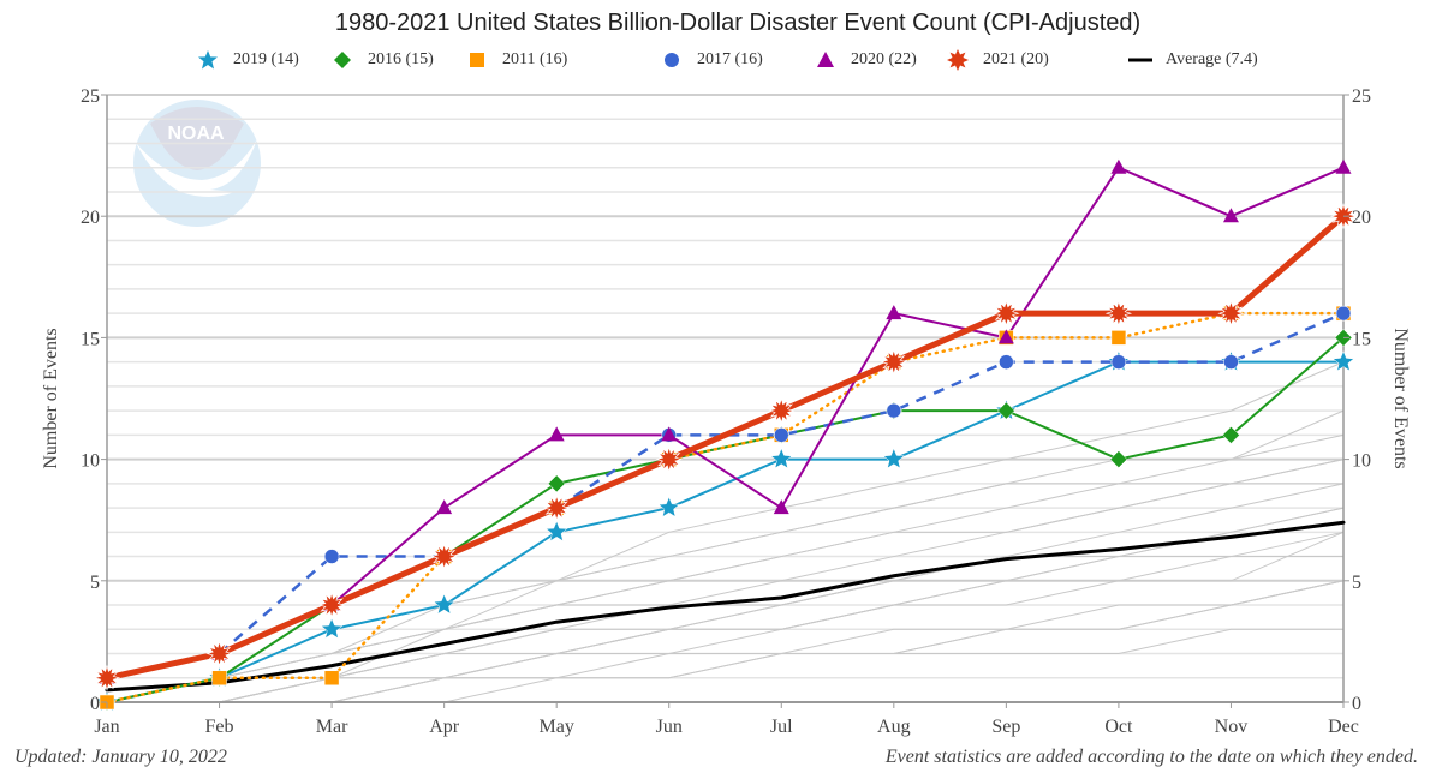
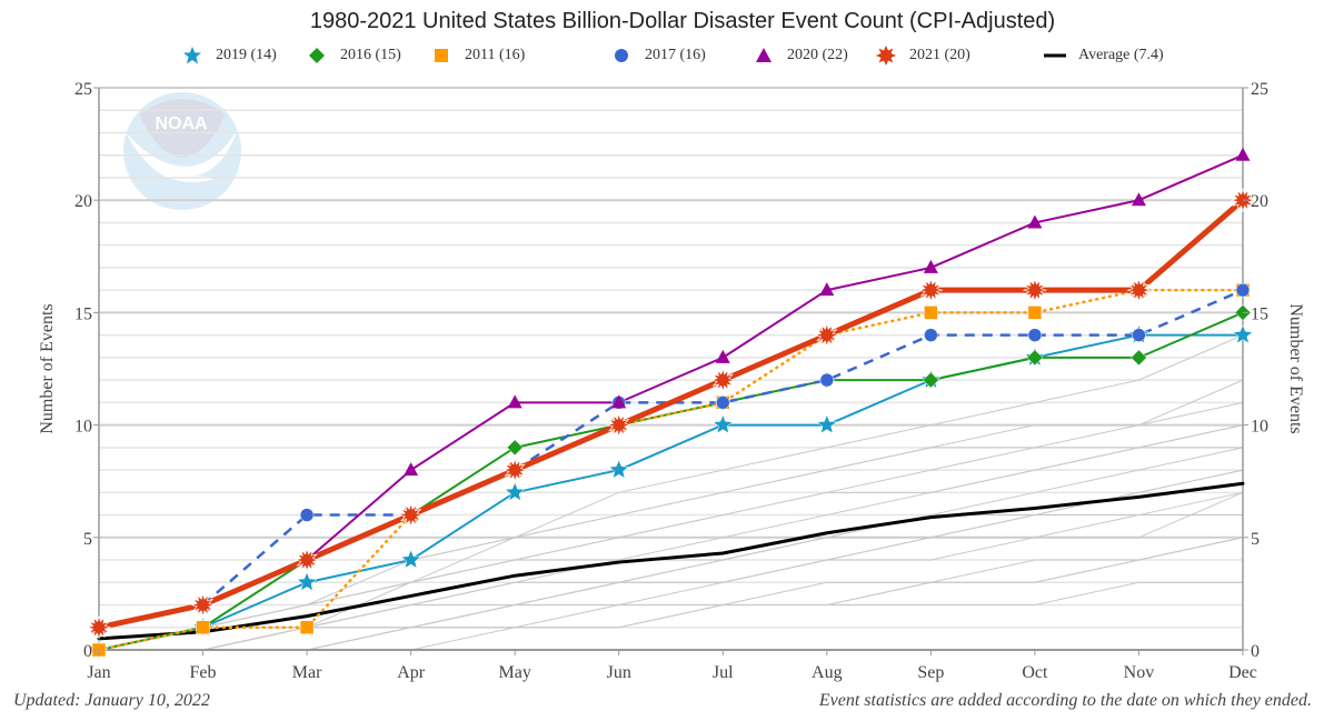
2020 (22)/Jul: 8 -> 13
2020 (22)/Sep: 15 -> 17
2019 (14)/Oct: 14 -> 13
2016 (15)/Oct: 10 -> 13
2020 (22)/Oct: 22 -> 19
2016 (15)/Nov: 11 -> 13
